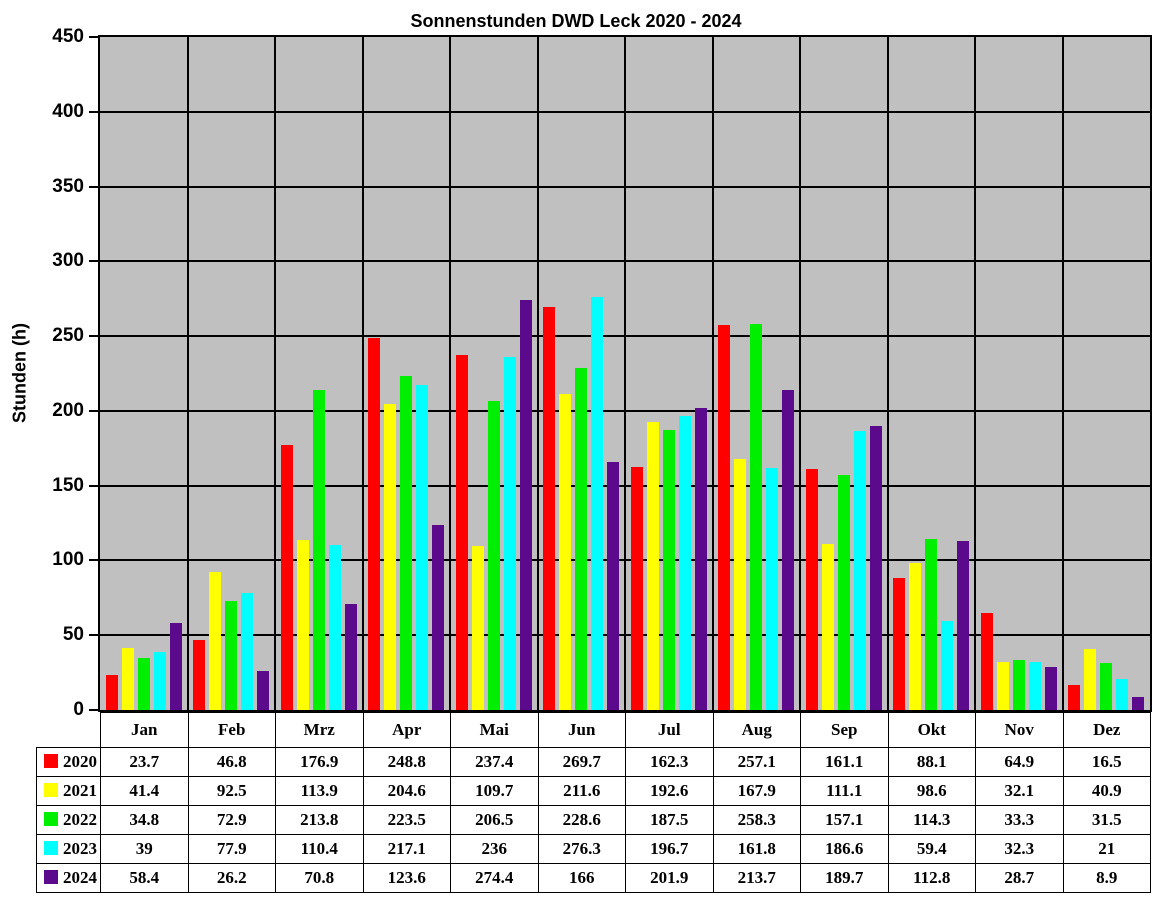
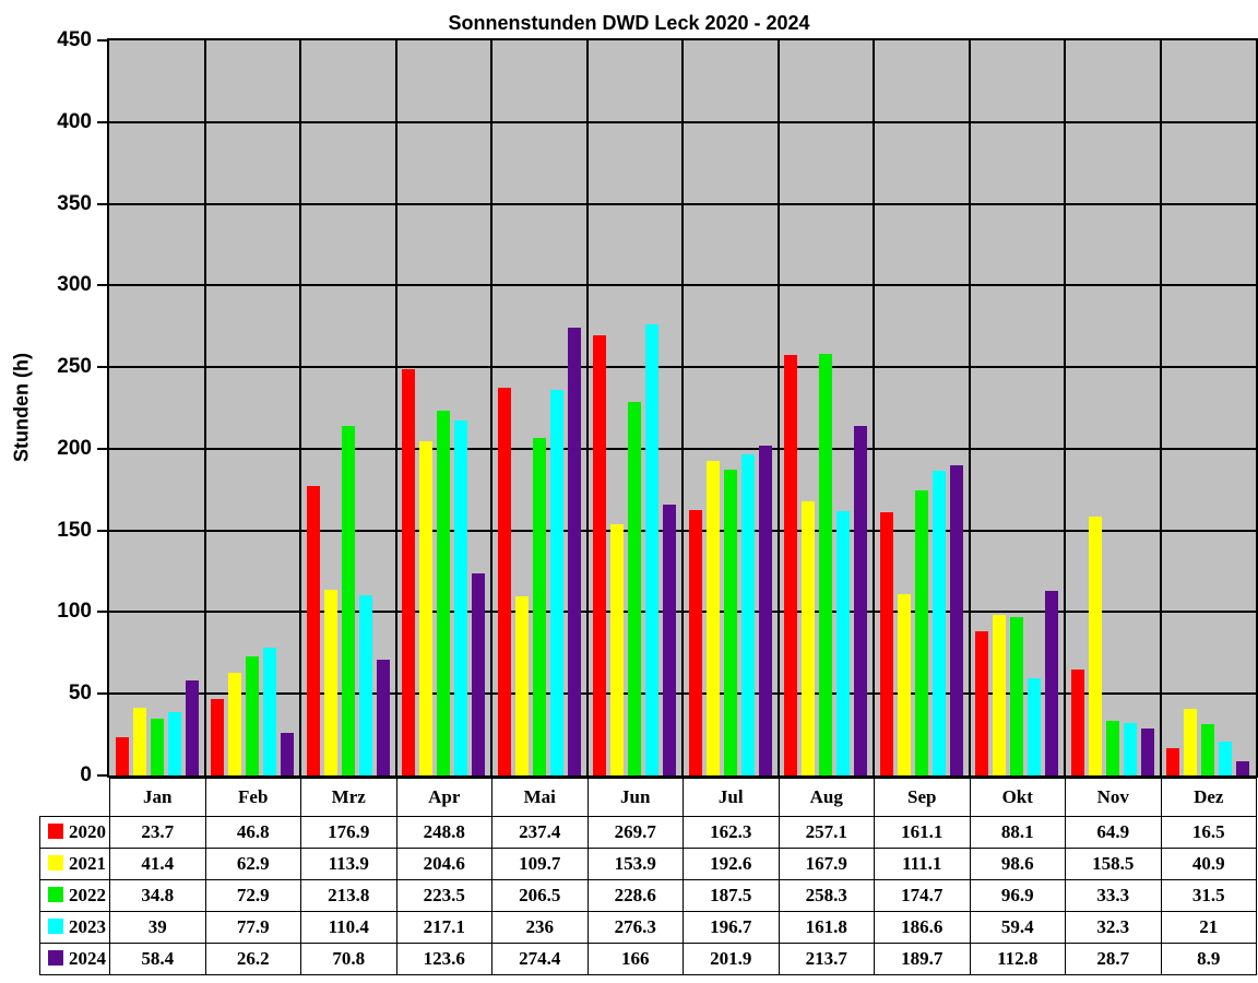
2021/Feb: 92.5 -> 62.9
2021/Jun: 211.6 -> 153.9
2022/Sep: 157.1 -> 174.7
2022/Okt: 114.3 -> 96.9
2021/Nov: 32.1 -> 158.5
